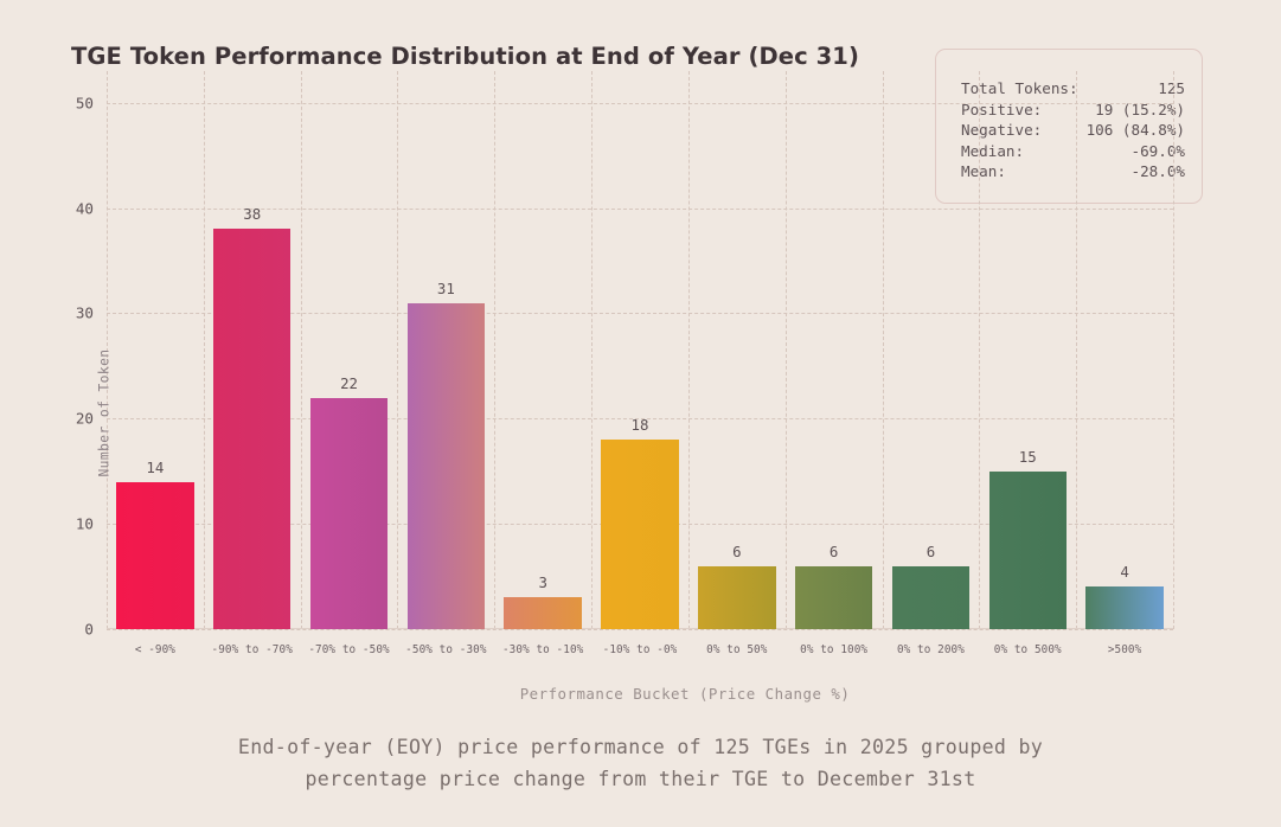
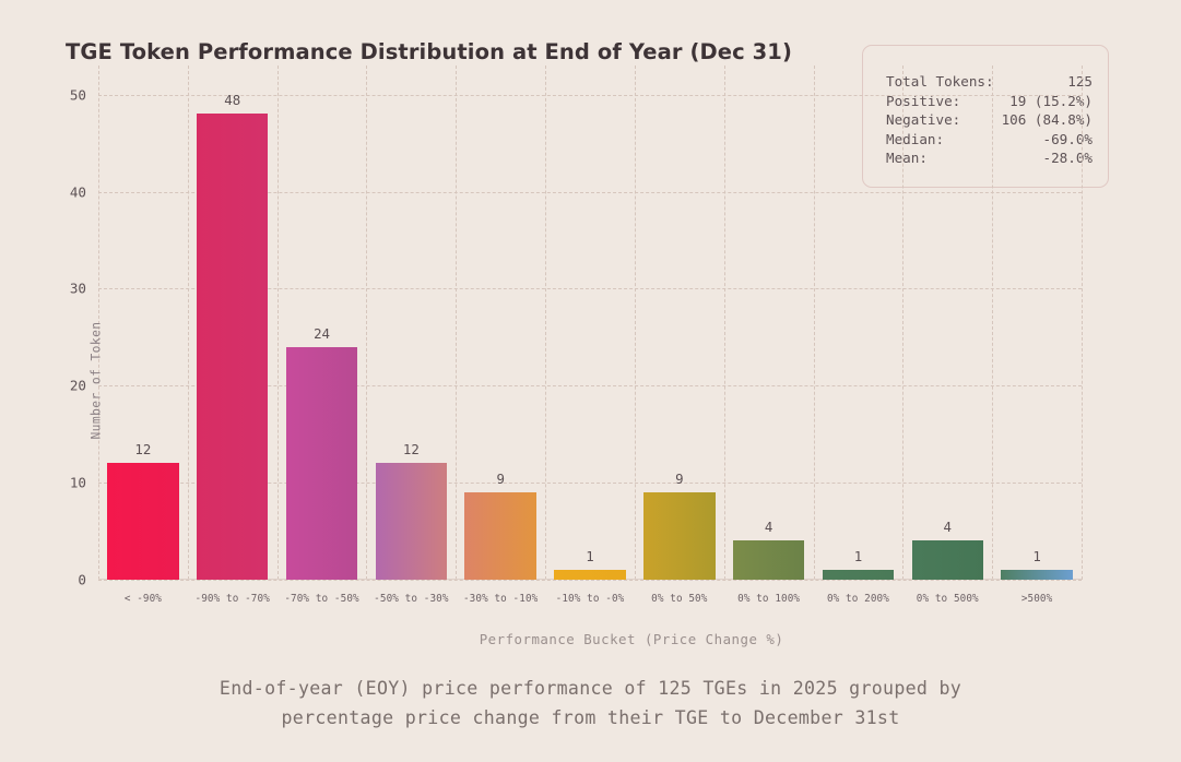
< -90%: 14 -> 12
-90% to -70%: 38 -> 48
-70% to -50%: 22 -> 24
-50% to -30%: 31 -> 12
-30% to -10%: 3 -> 9
-10% to -0%: 18 -> 1
0% to 50%: 6 -> 9
0% to 100%: 6 -> 4
0% to 200%: 6 -> 1
0% to 500%: 15 -> 4
>500%: 4 -> 1
